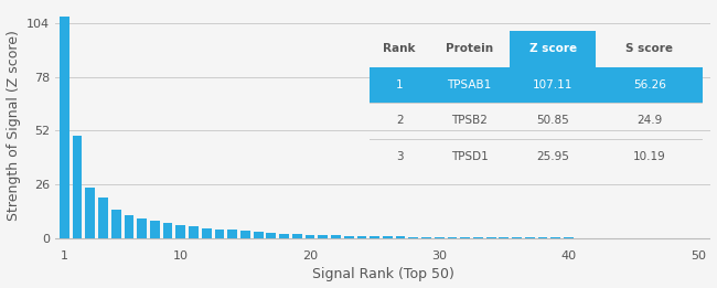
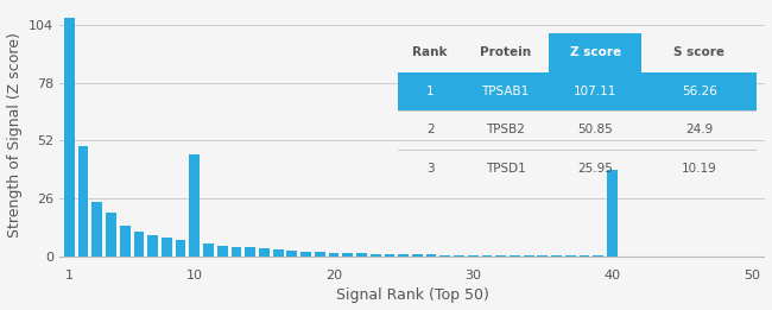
10: 7 -> 46
40: 0 -> 39
